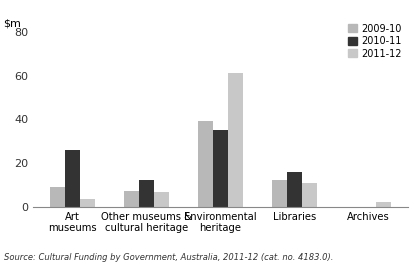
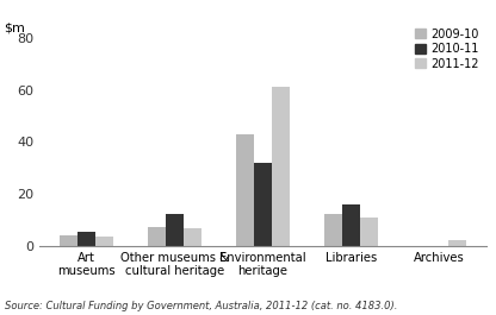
2009-10/Art museums: 9 -> 4
2010-11/Art museums: 26.0 -> 5.5
2009-10/Environmental heritage: 39 -> 43
2010-11/Environmental heritage: 35.0 -> 32.0
